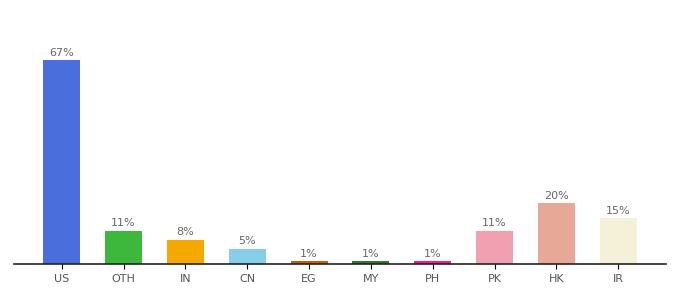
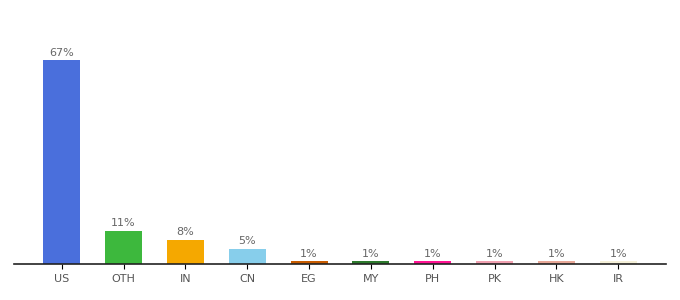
PK: 11% -> 1%
HK: 20% -> 1%
IR: 15% -> 1%
